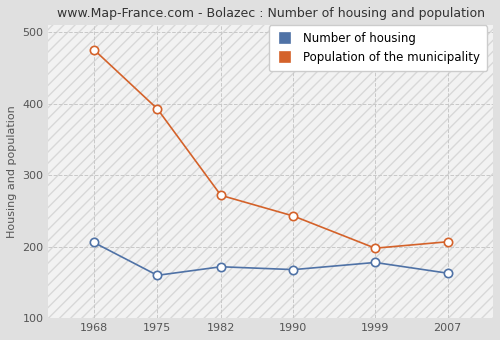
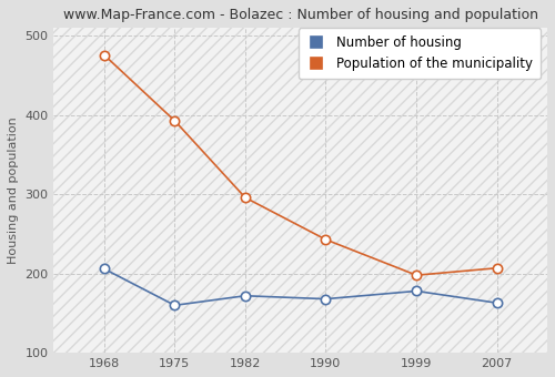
Population of the municipality/1982: 272 -> 296
